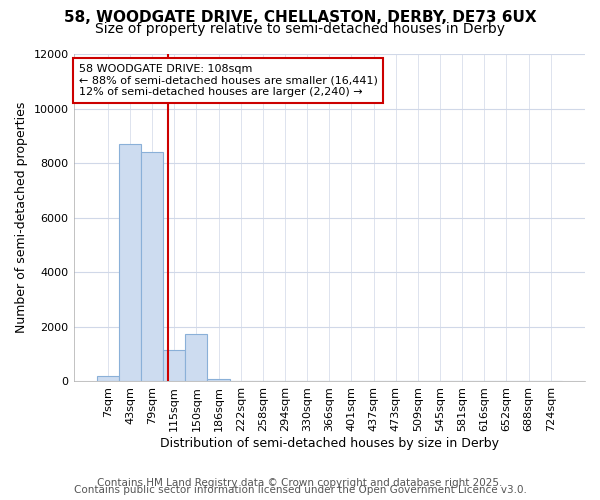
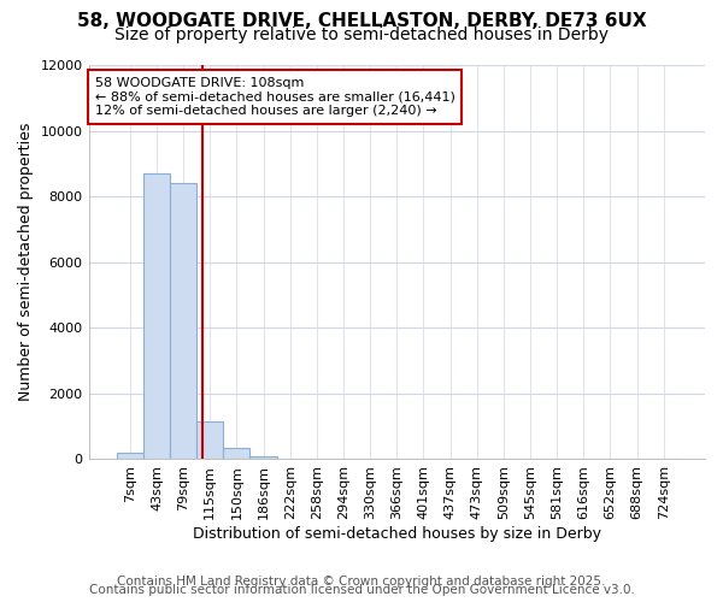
150sqm: 1750 -> 350
